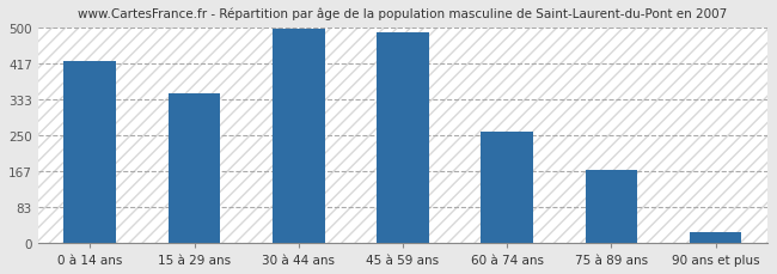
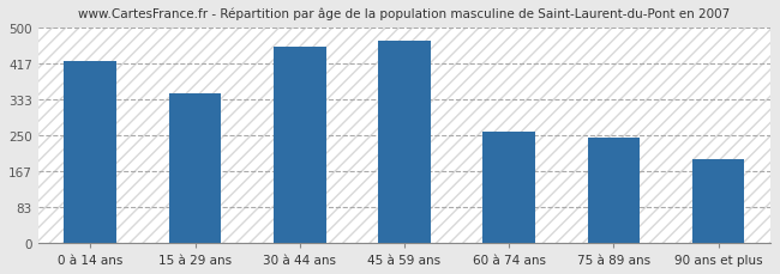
30 à 44 ans: 497 -> 455
45 à 59 ans: 487 -> 470
75 à 89 ans: 170 -> 245
90 ans et plus: 25 -> 195
